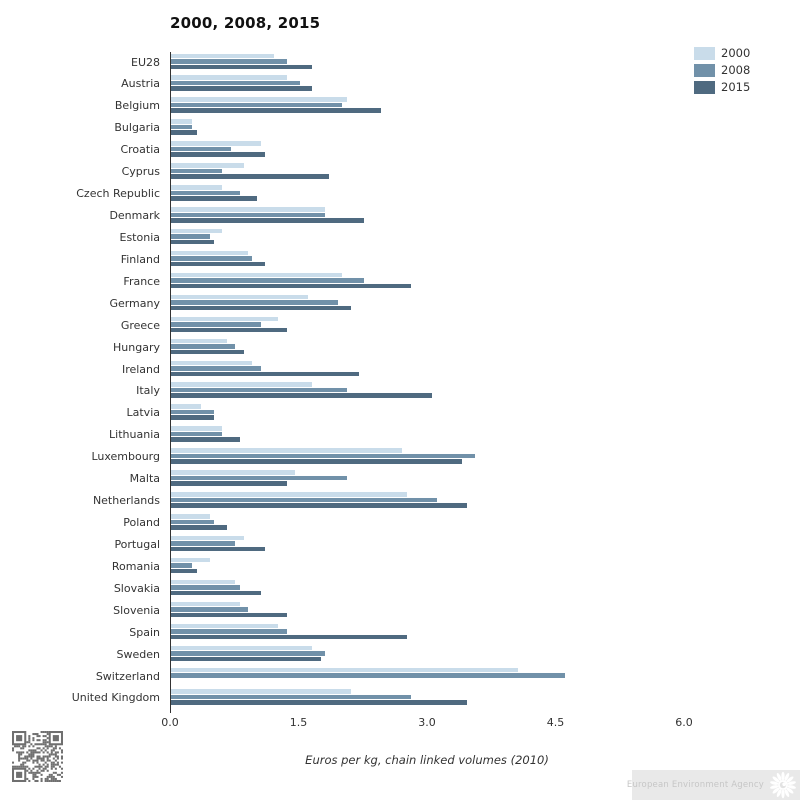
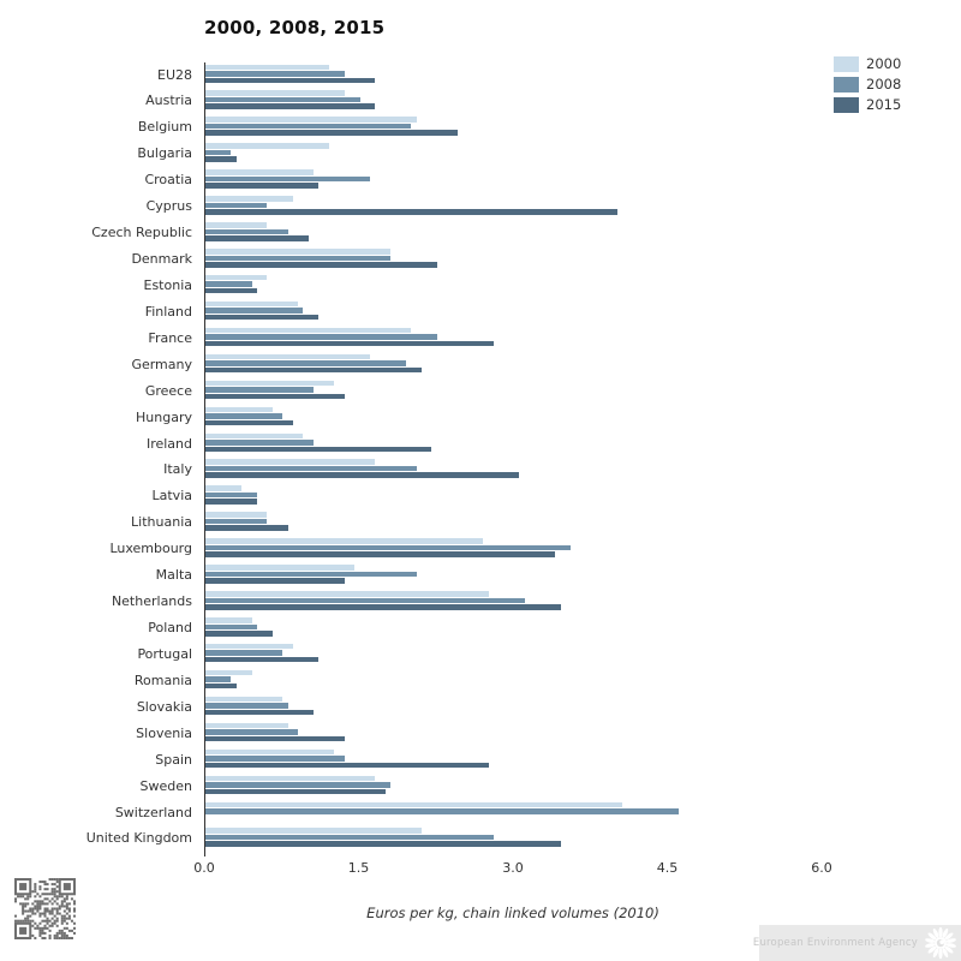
2000/Bulgaria: 0.2 -> 1.2
2008/Croatia: 0.7 -> 1.6
2015/Cyprus: 1.9 -> 4.0
